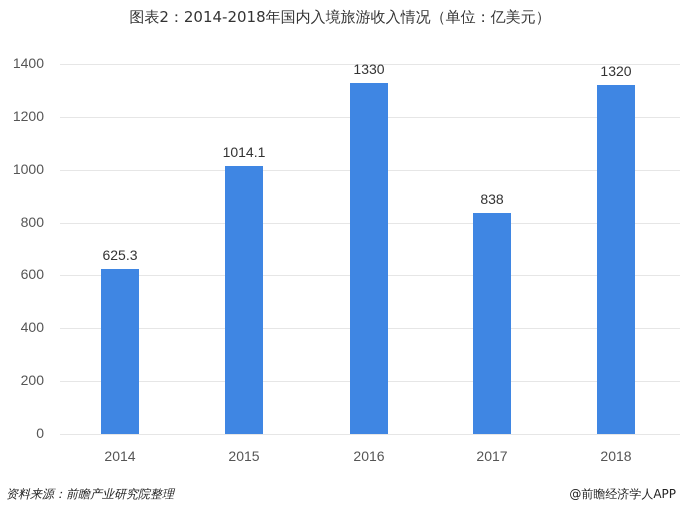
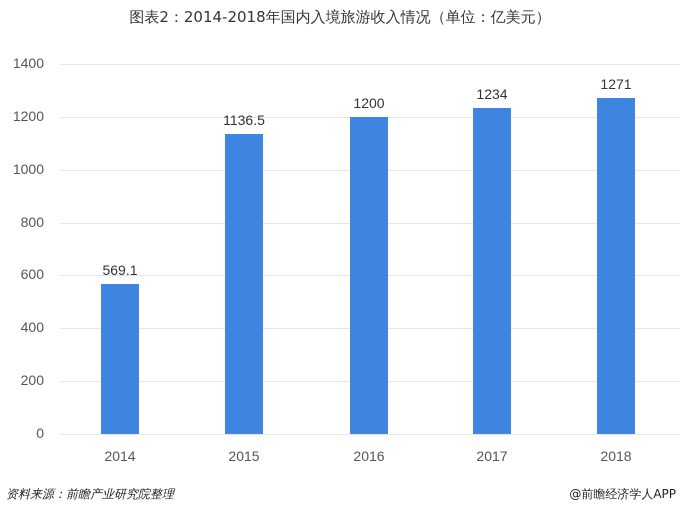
2014: 625.3 -> 569.1
2015: 1014.1 -> 1136.5
2016: 1330 -> 1200
2017: 838 -> 1234
2018: 1320 -> 1271
